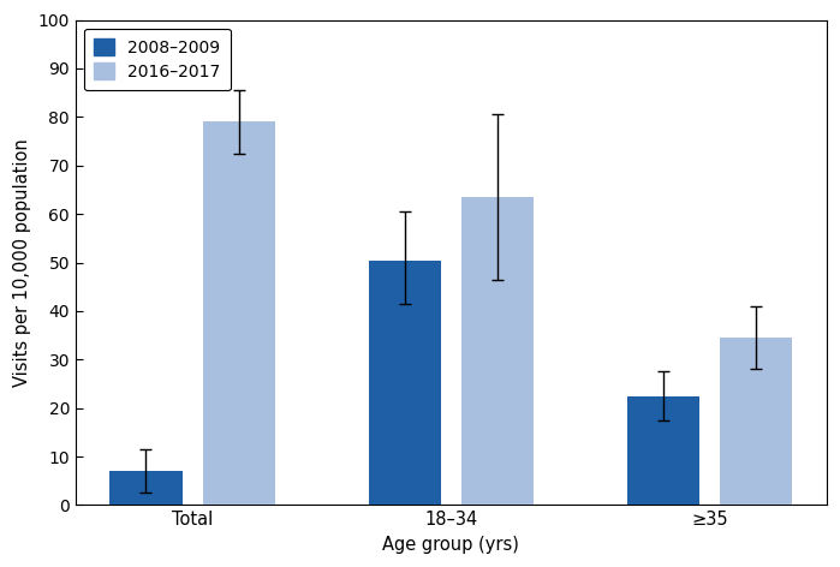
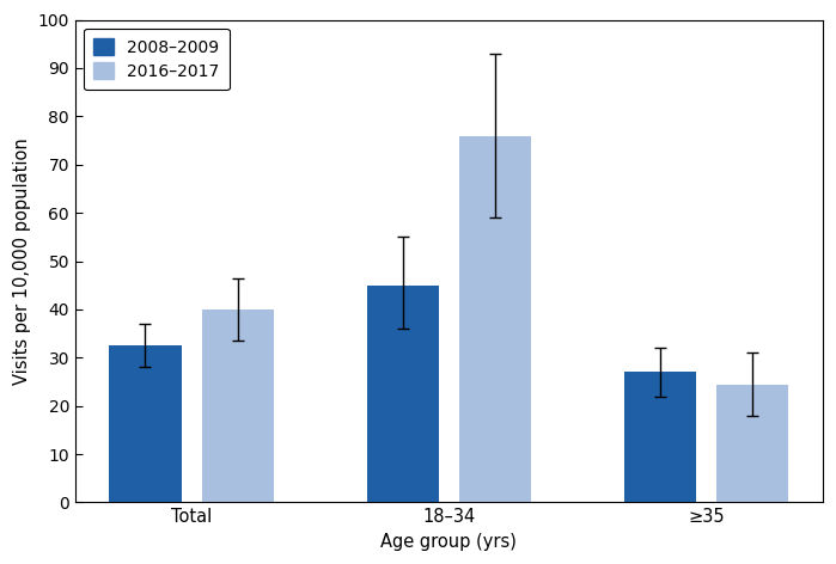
2008–2009/Total: 7.0 -> 32.5
2016–2017/Total: 79.0 -> 40.0
2008–2009/18–34: 50.5 -> 45.0
2016–2017/18–34: 63.5 -> 76.0
2008–2009/≥35: 22.5 -> 27.0
2016–2017/≥35: 34.5 -> 24.5
